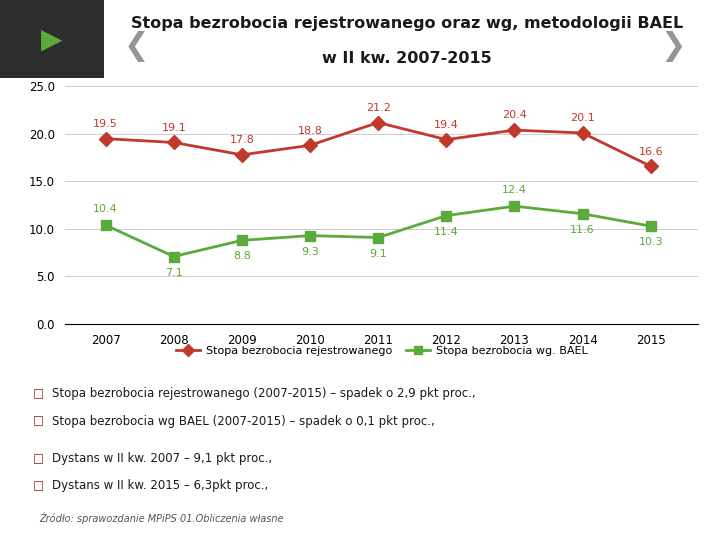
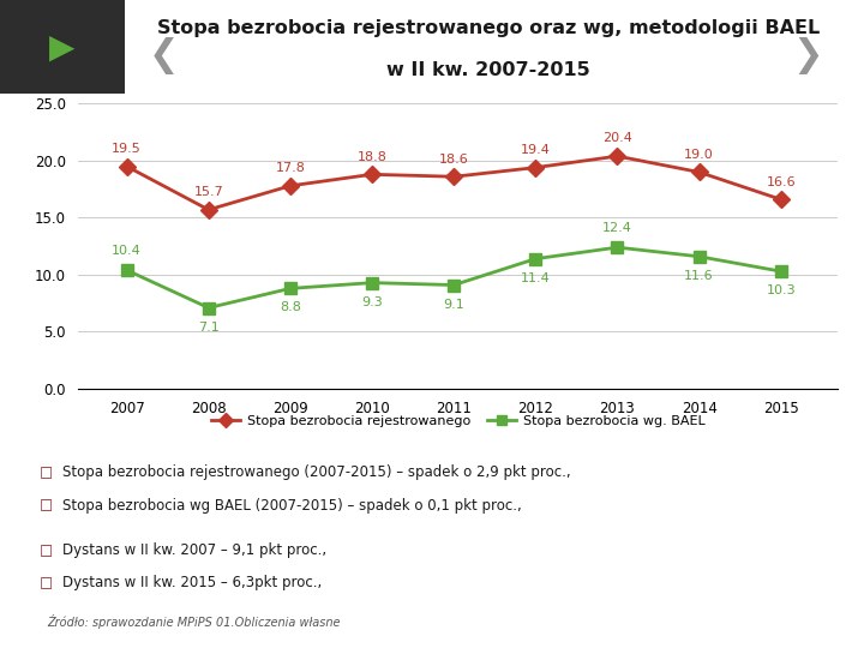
Stopa bezrobocia rejestrowanego/2008: 19.1 -> 15.7
Stopa bezrobocia rejestrowanego/2011: 21.2 -> 18.6
Stopa bezrobocia rejestrowanego/2014: 20.1 -> 19.0
